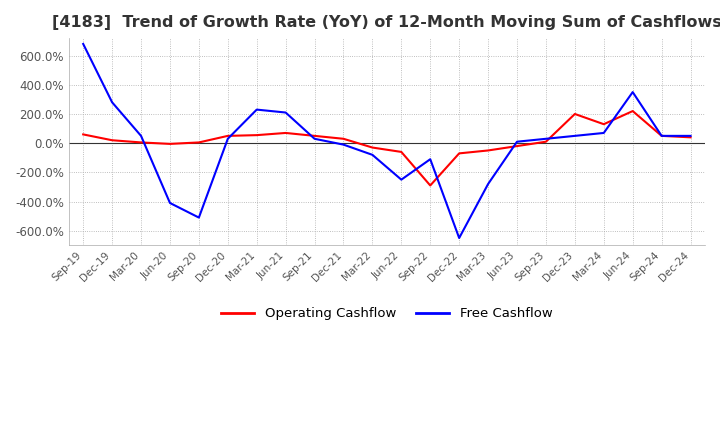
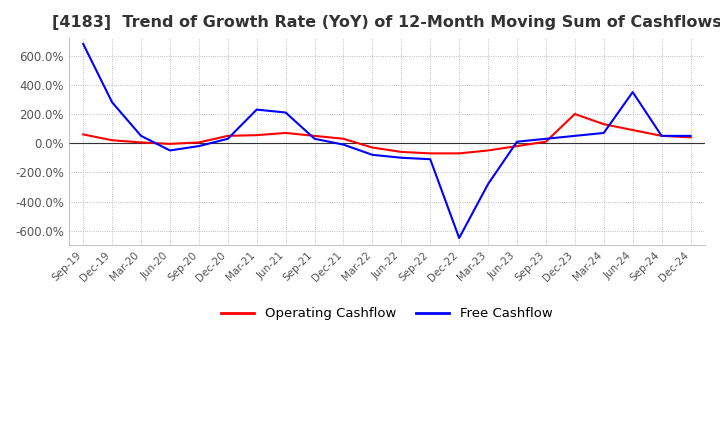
Free Cashflow/Jun-20: -410% -> -50%
Free Cashflow/Sep-20: -510% -> -20%
Free Cashflow/Jun-22: -250% -> -100%
Operating Cashflow/Sep-22: -290% -> -70%
Operating Cashflow/Jun-24: 220% -> 90%
